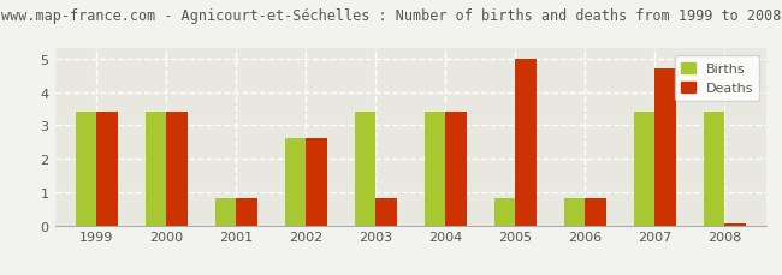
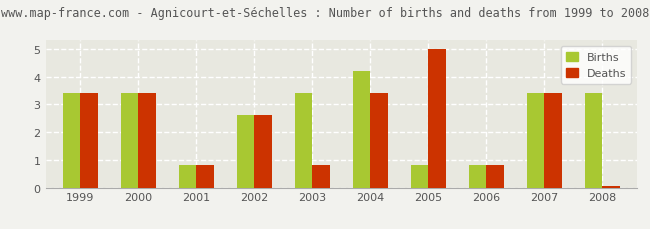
Births/2004: 3.4 -> 4.2
Deaths/2007: 4.70 -> 3.40
